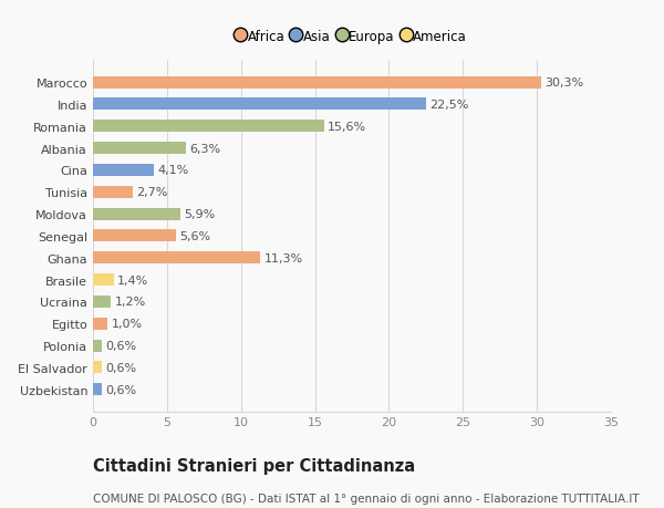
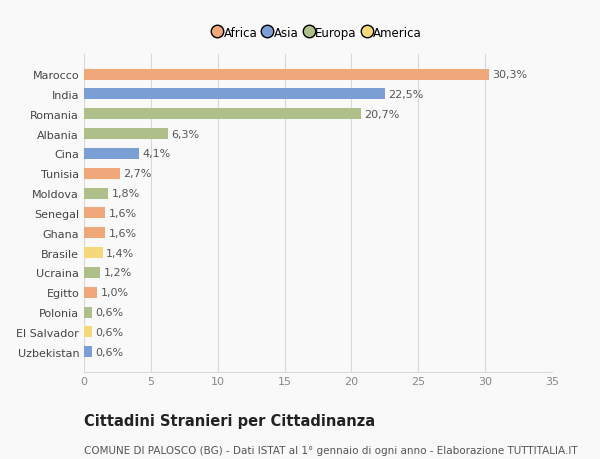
Romania: 15,6% -> 20,7%
Moldova: 5,9% -> 1,8%
Senegal: 5,6% -> 1,6%
Ghana: 11,3% -> 1,6%
